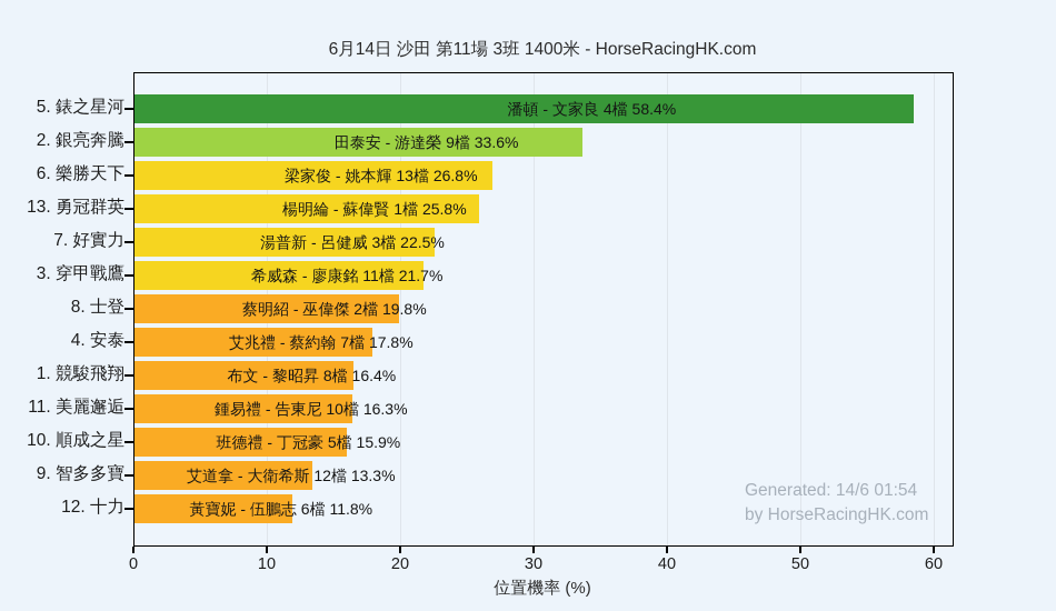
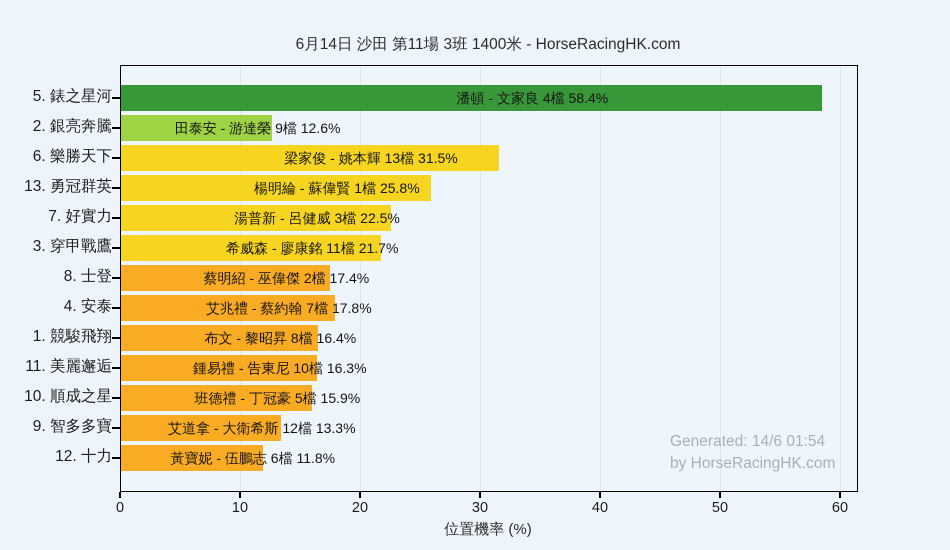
2. 銀亮奔騰: 33.6% -> 12.6%
6. 樂勝天下: 26.8% -> 31.5%
8. 士登: 19.8% -> 17.4%
